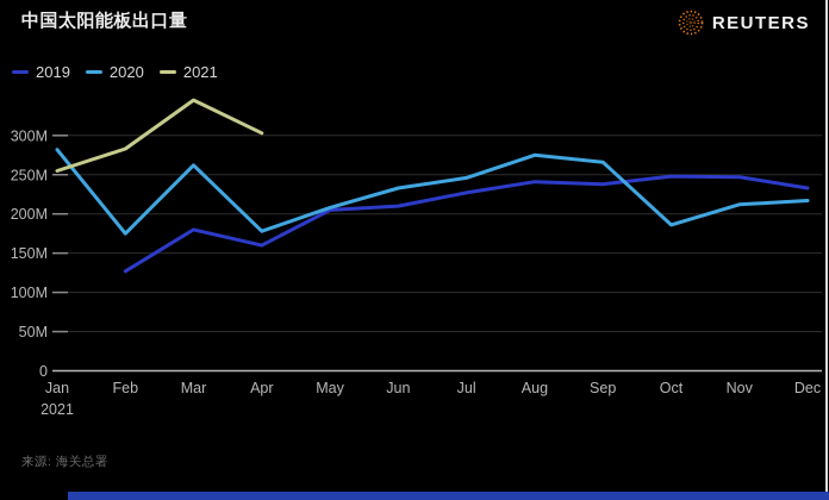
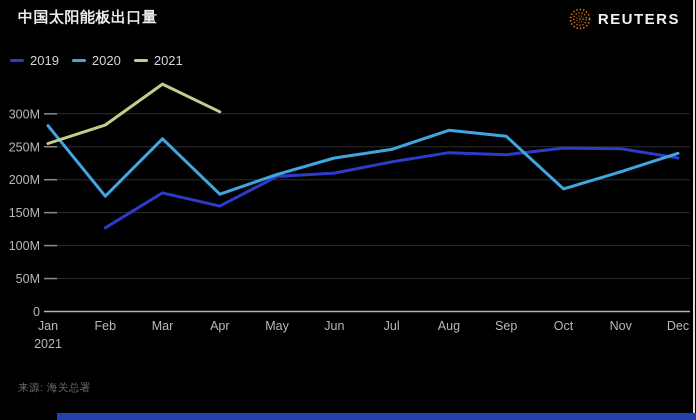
2020/Dec: 220M -> 240M
